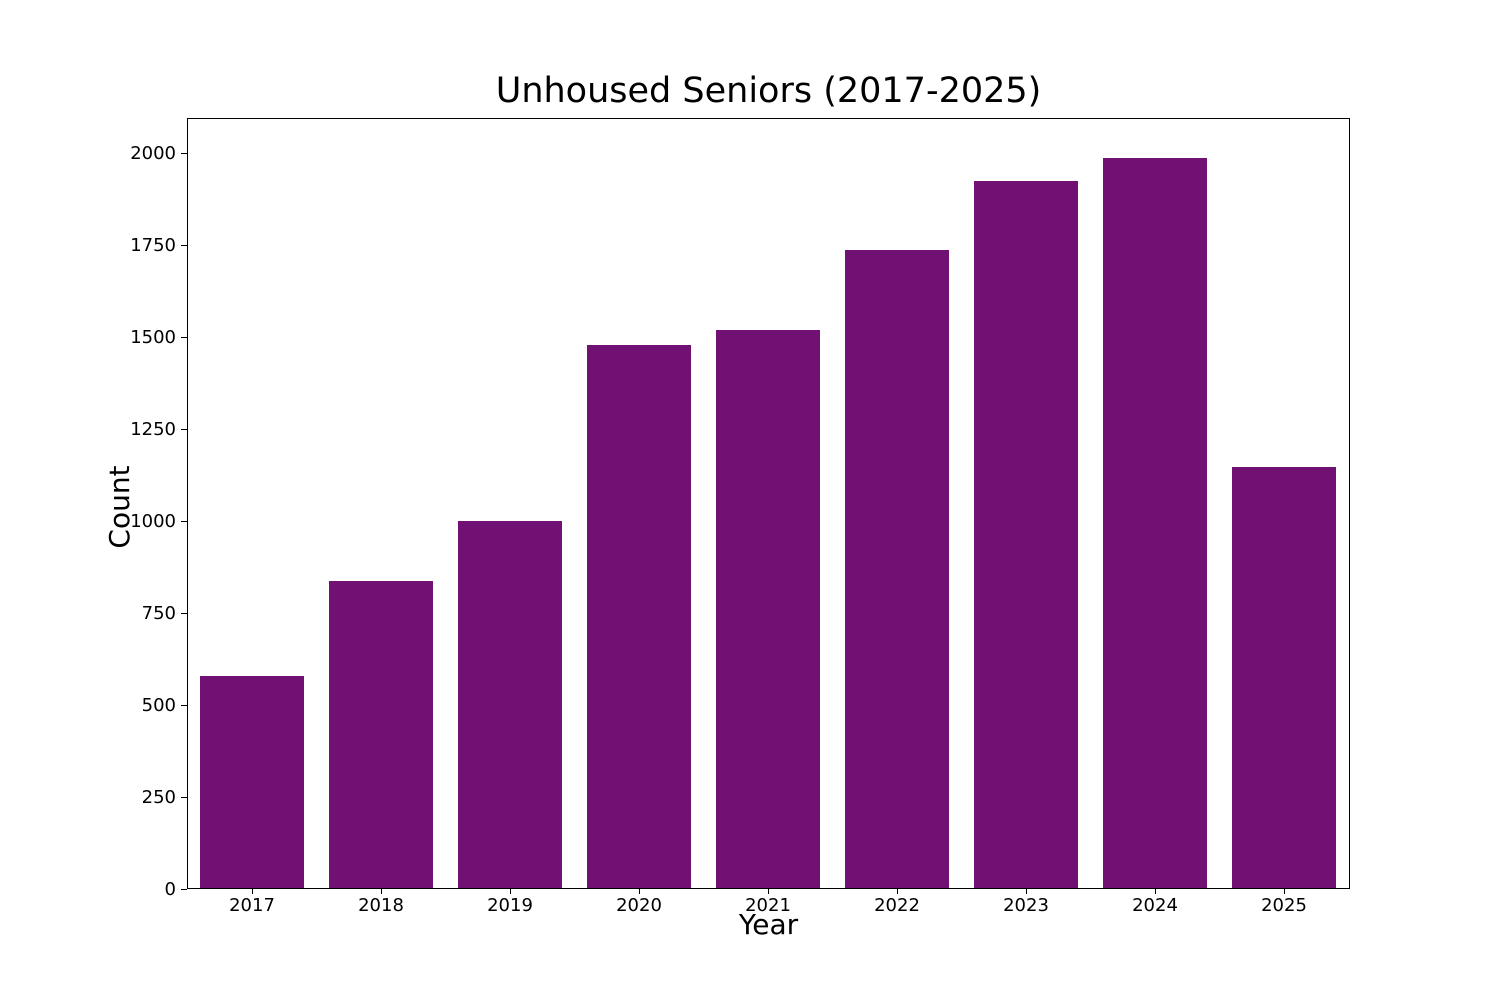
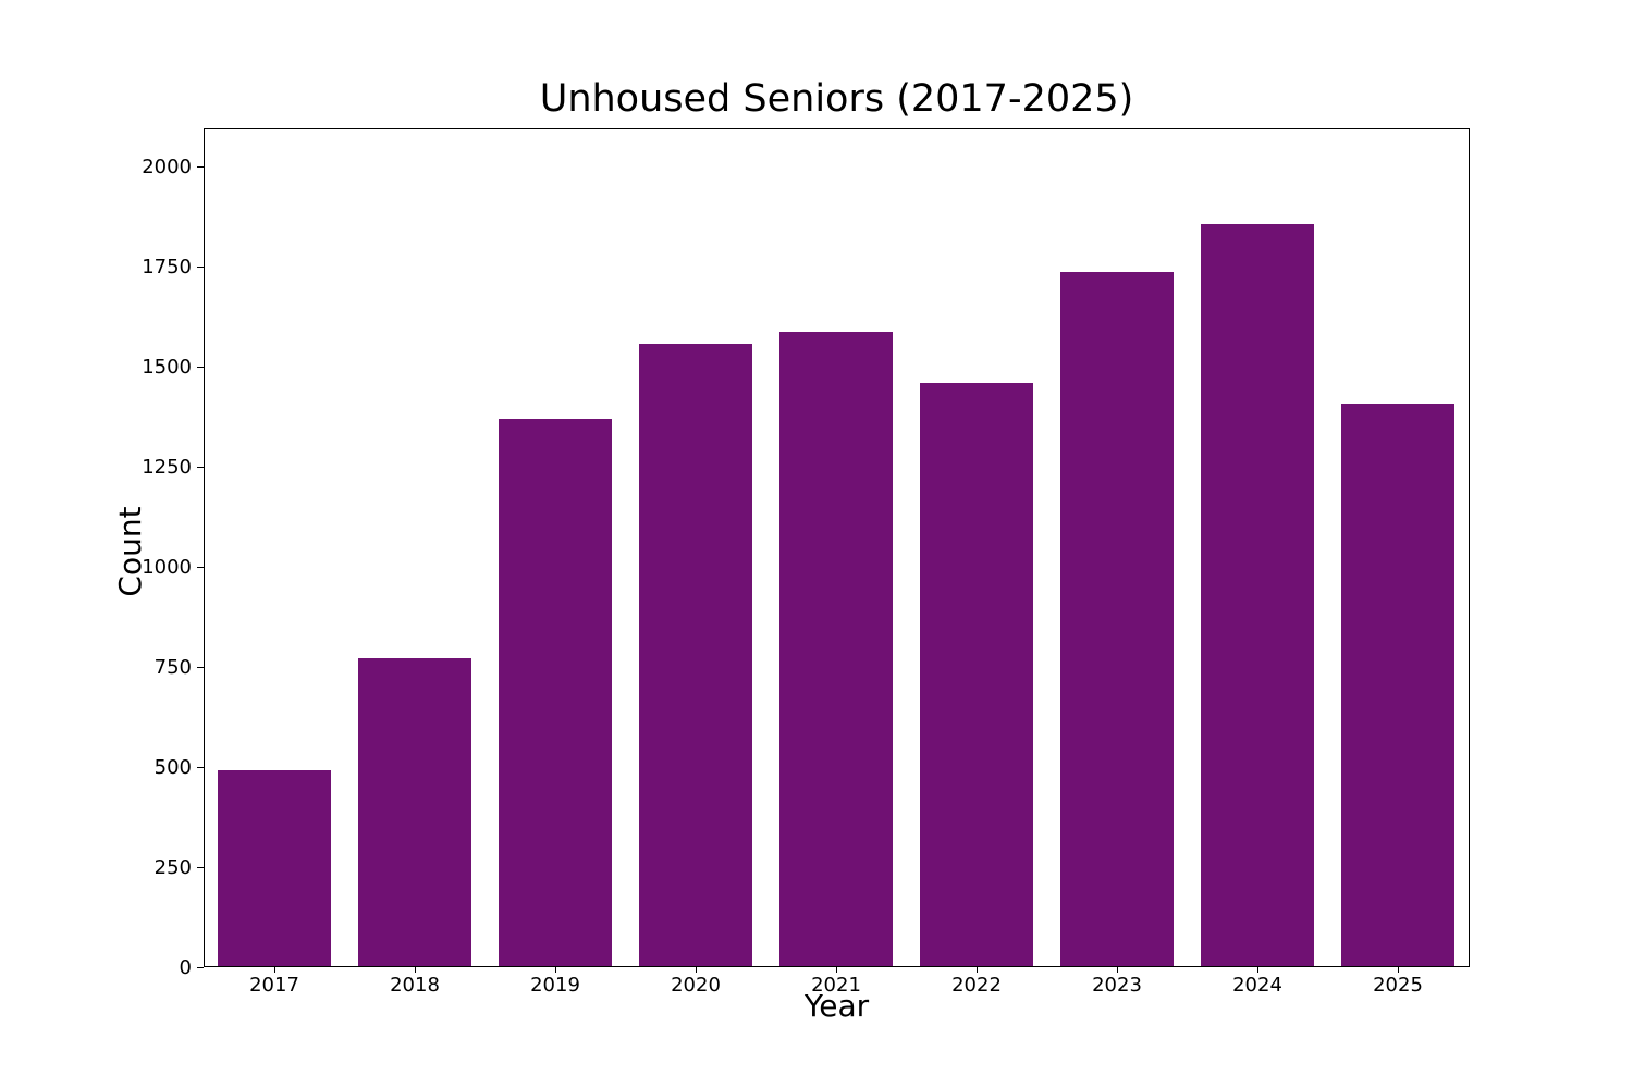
2017: 580 -> 490
2018: 840 -> 770
2019: 1000 -> 1370
2020: 1480 -> 1560
2021: 1520 -> 1590
2022: 1740 -> 1460
2023: 1930 -> 1740
2024: 1990 -> 1860
2025: 1150 -> 1410
